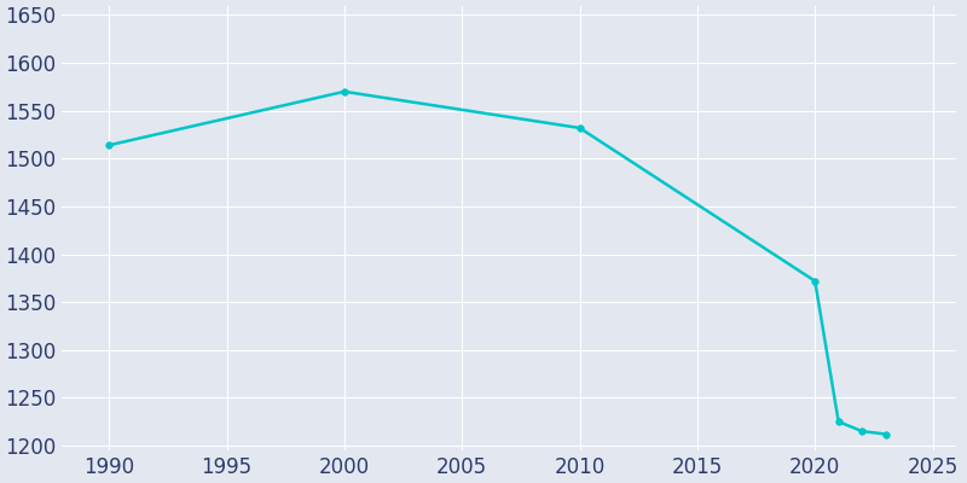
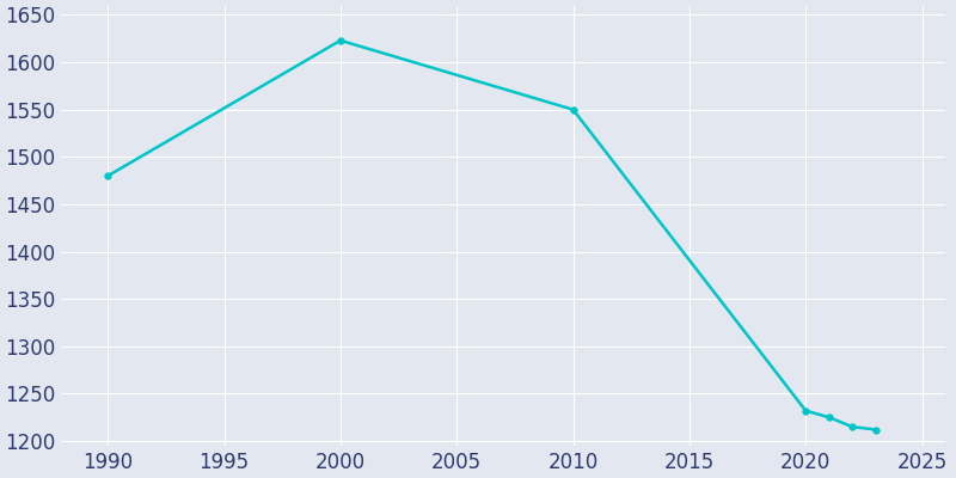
1990: 1514 -> 1480
2000: 1570 -> 1623
2010: 1532 -> 1550
2020: 1372 -> 1232
